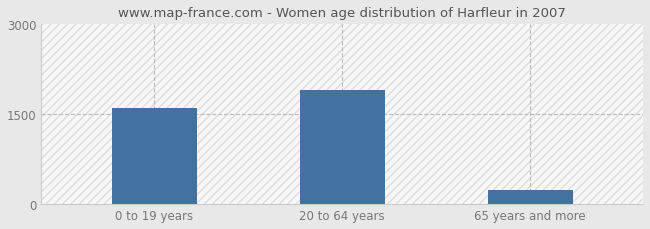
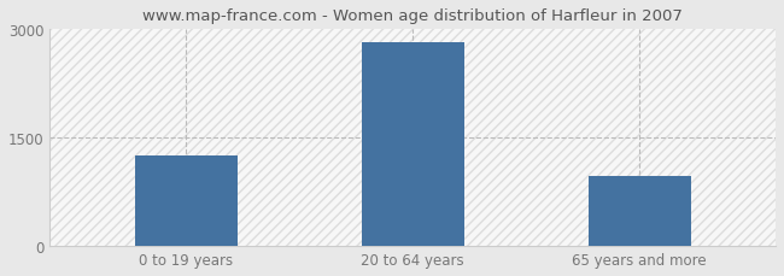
0 to 19 years: 1600 -> 1260
20 to 64 years: 1900 -> 2820
65 years and more: 240 -> 970
